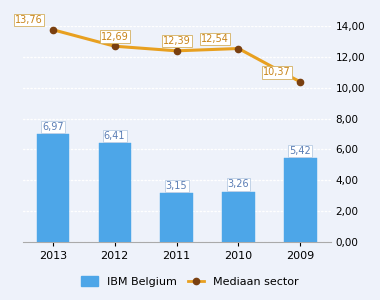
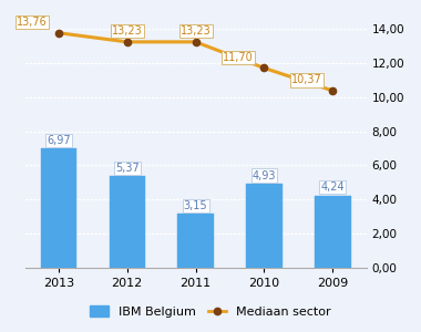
IBM Belgium/2012: 6,41 -> 5,37
Mediaan sector/2012: 12,69 -> 13,23
Mediaan sector/2011: 12,39 -> 13,23
IBM Belgium/2010: 3,26 -> 4,93
Mediaan sector/2010: 12,54 -> 11,70
IBM Belgium/2009: 5,42 -> 4,24
